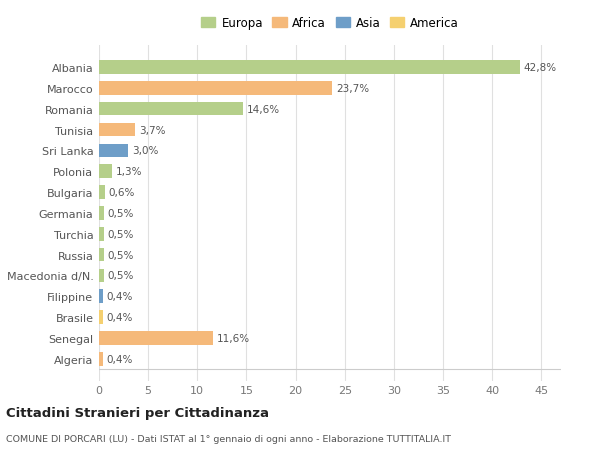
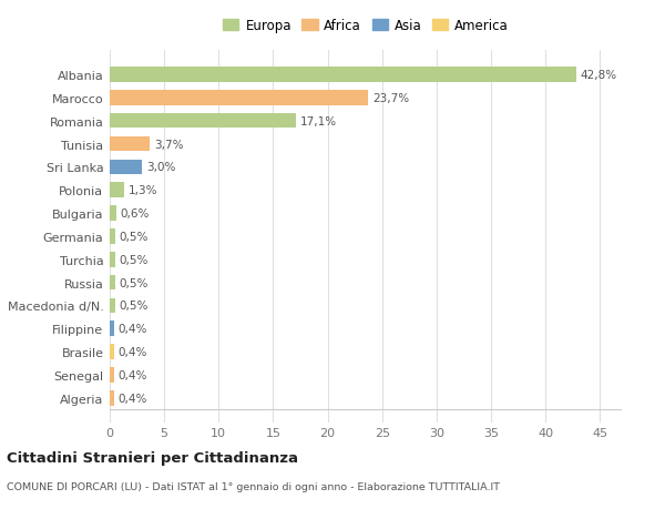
Romania: 14,6% -> 17,1%
Senegal: 11,6% -> 0,4%
